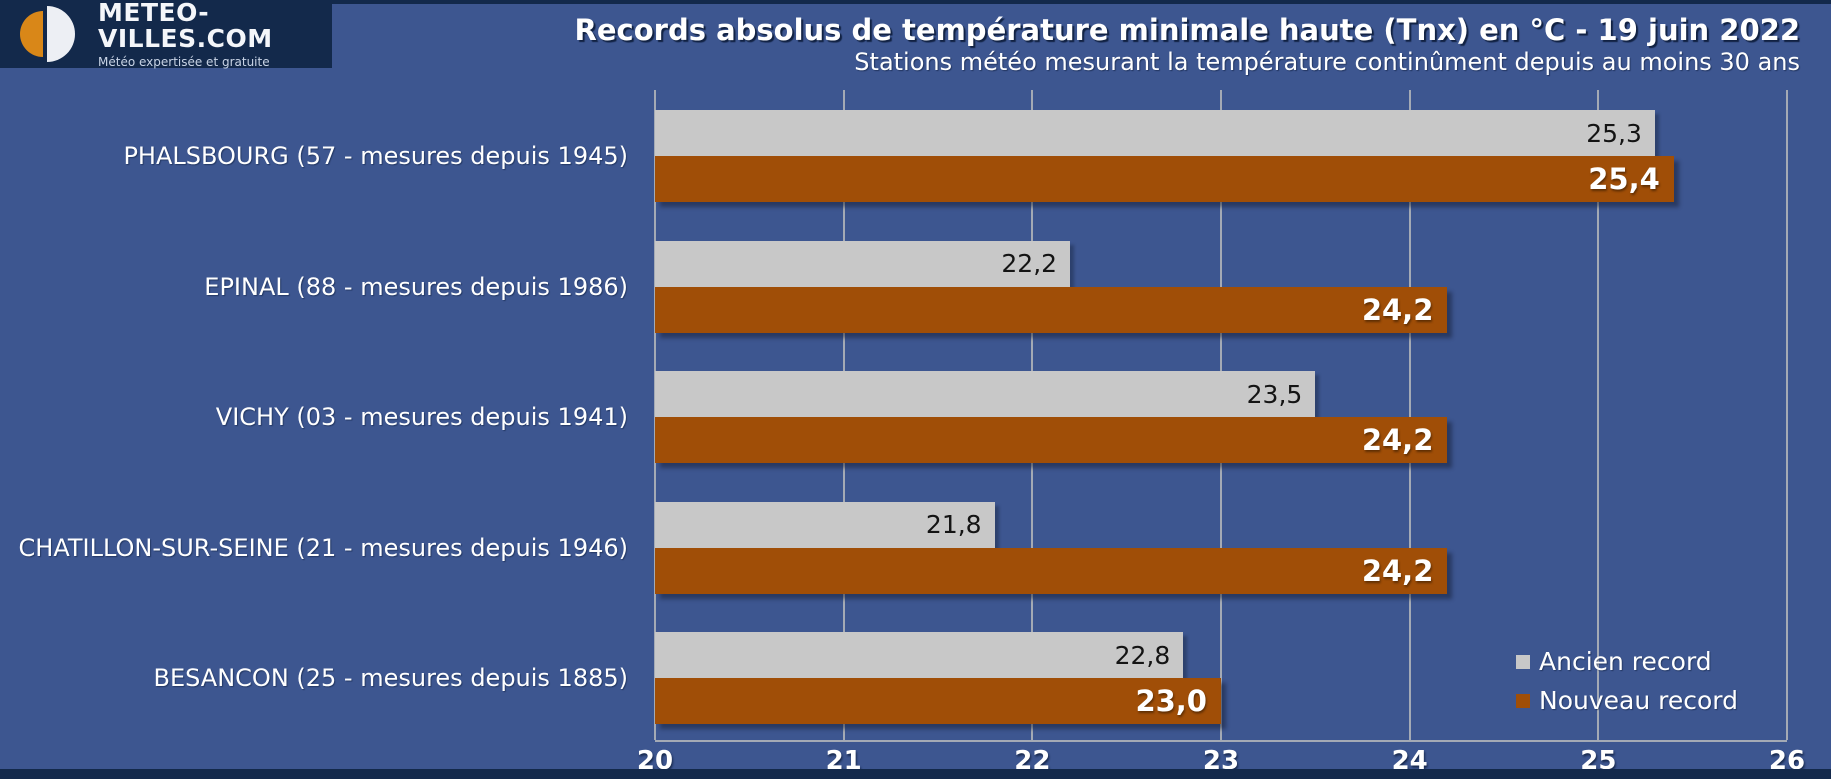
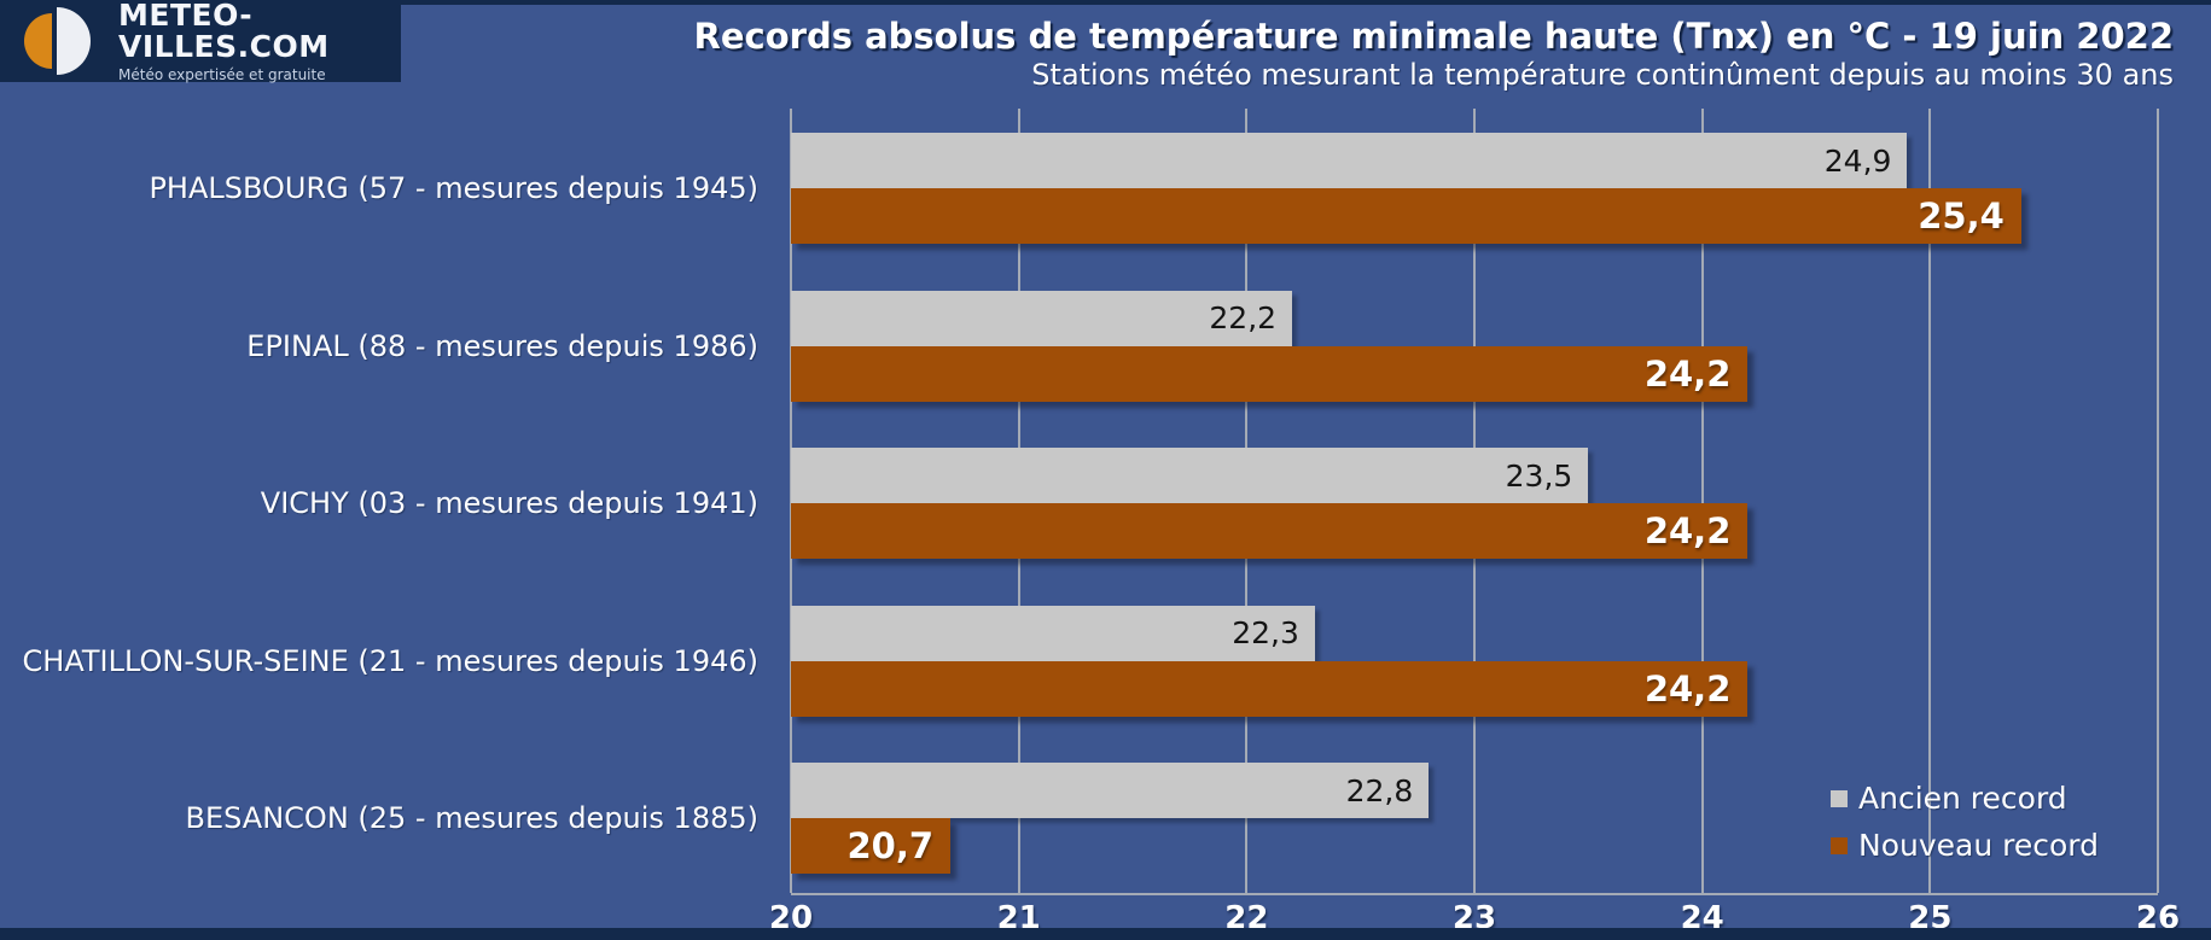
Ancien record/PHALSBOURG (57 - mesures depuis 1945): 25,3 -> 24,9
Ancien record/CHATILLON-SUR-SEINE (21 - mesures depuis 1946): 21,8 -> 22,3
Nouveau record/BESANCON (25 - mesures depuis 1885): 23,0 -> 20,7
